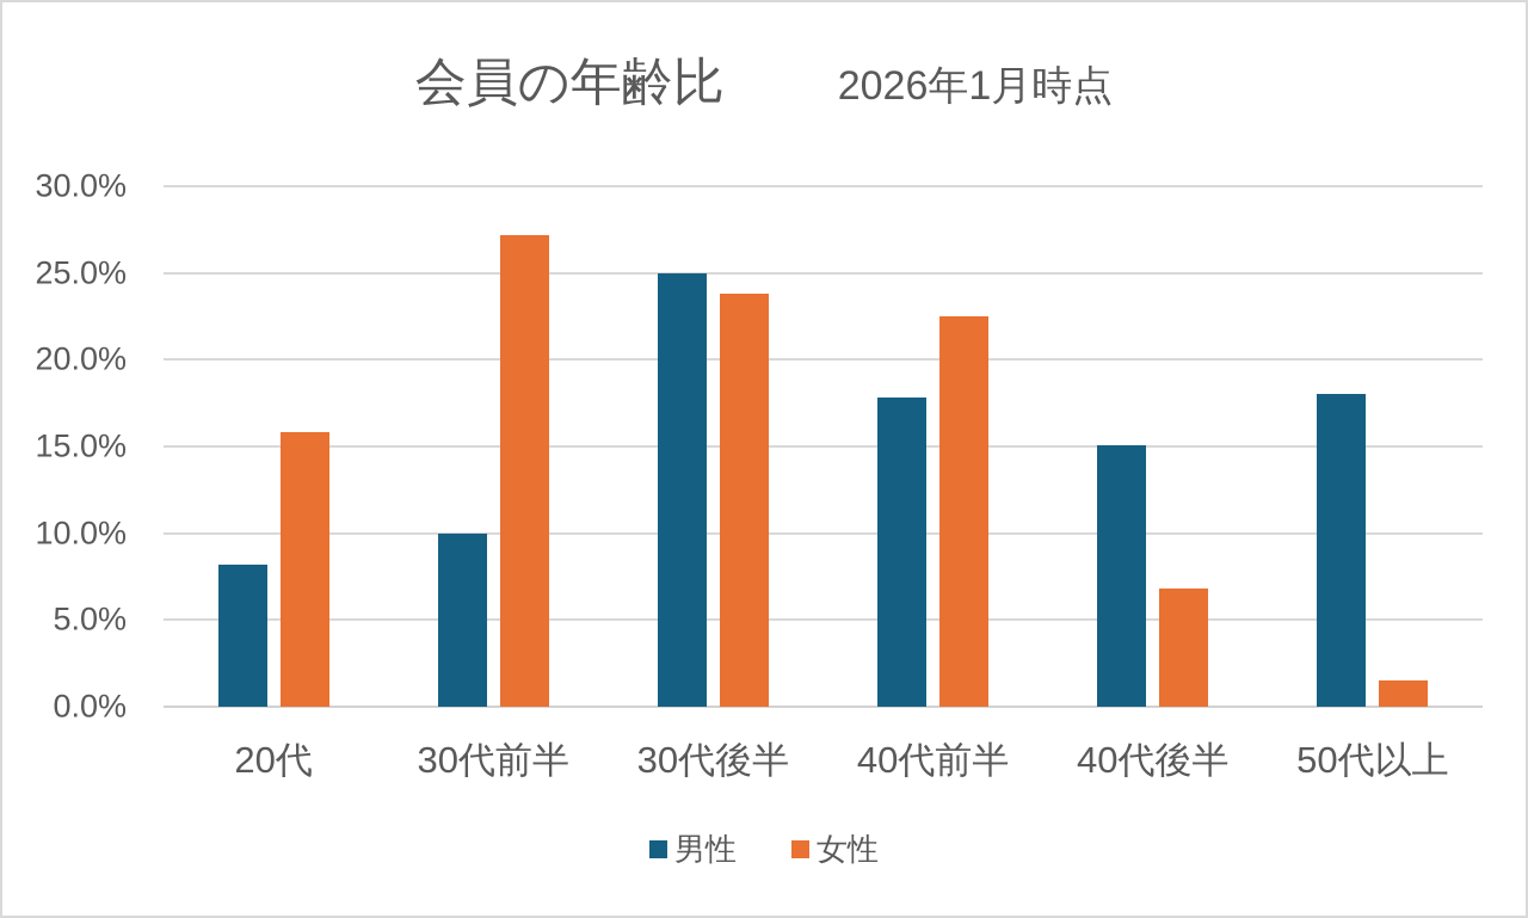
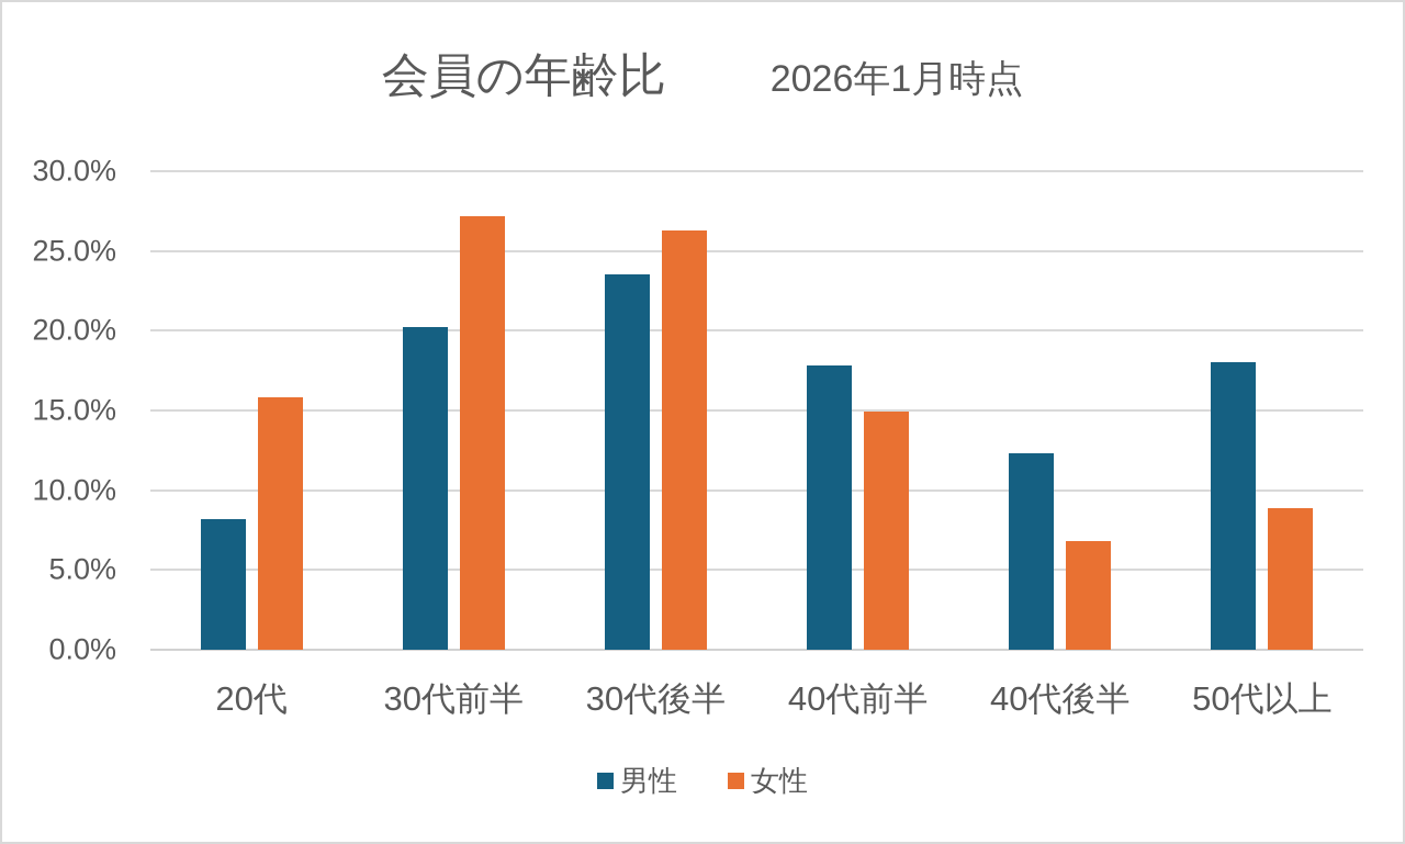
男性/30代前半: 10.0% -> 20.2%
男性/30代後半: 25.0% -> 23.5%
女性/30代後半: 23.8% -> 26.3%
女性/40代前半: 22.5% -> 14.9%
男性/40代後半: 15.1% -> 12.3%
女性/50代以上: 1.5% -> 8.9%
